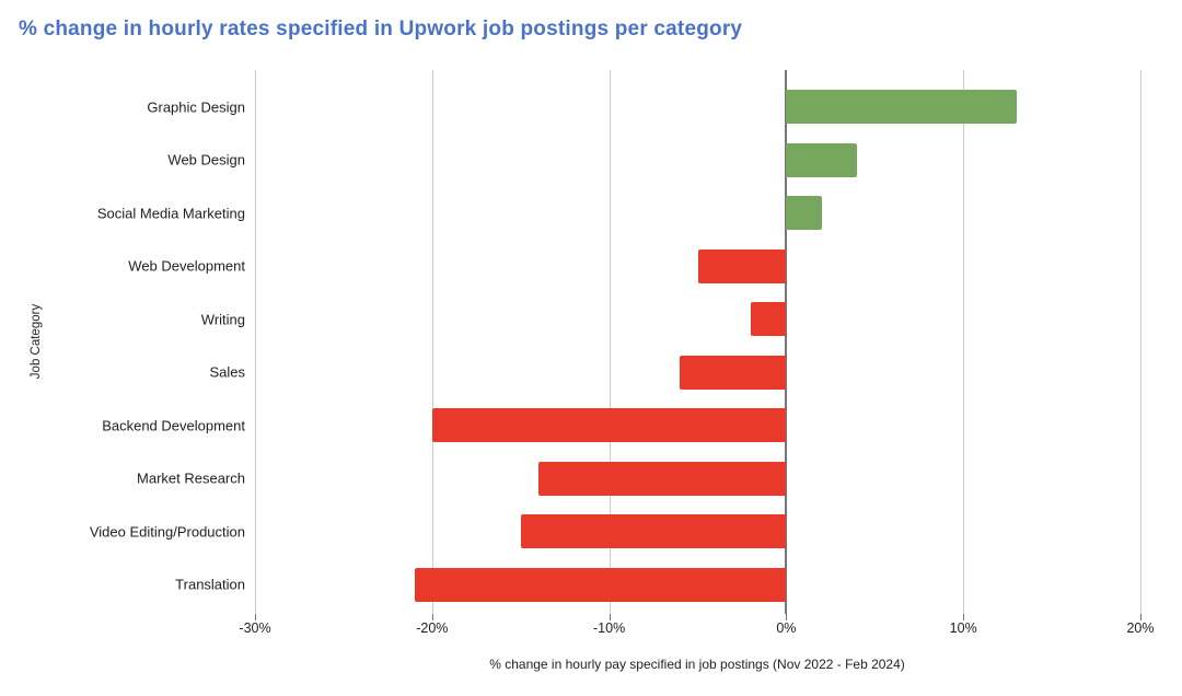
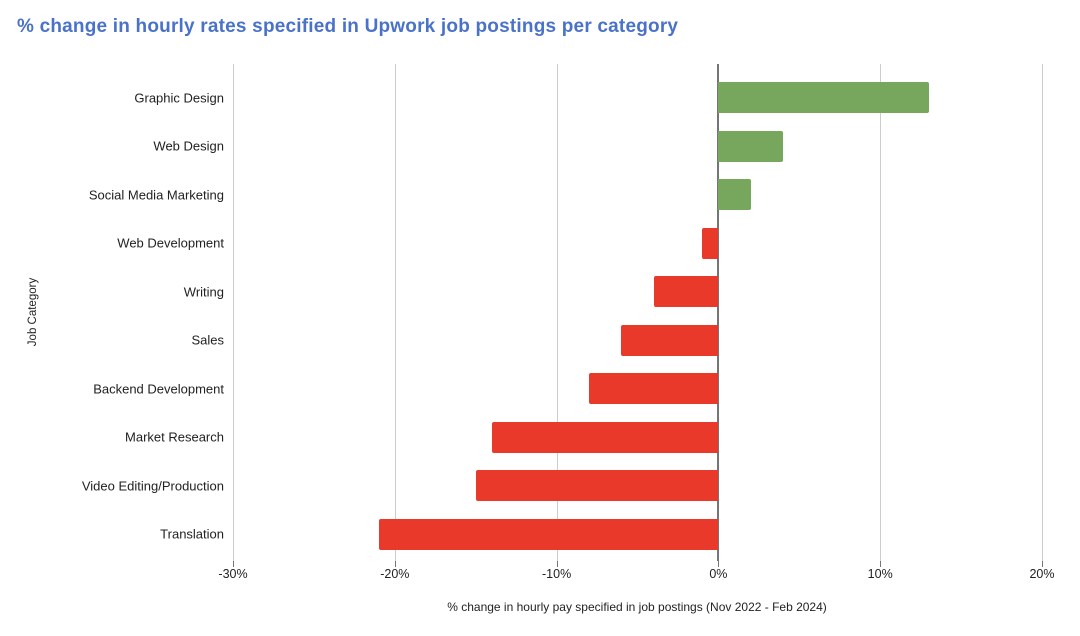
Web Development: -5% -> -1%
Writing: -2% -> -4%
Backend Development: -20% -> -8%
